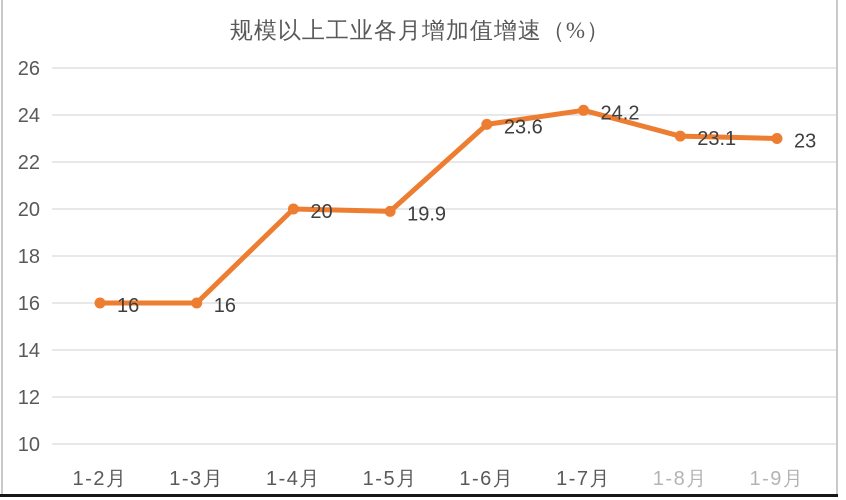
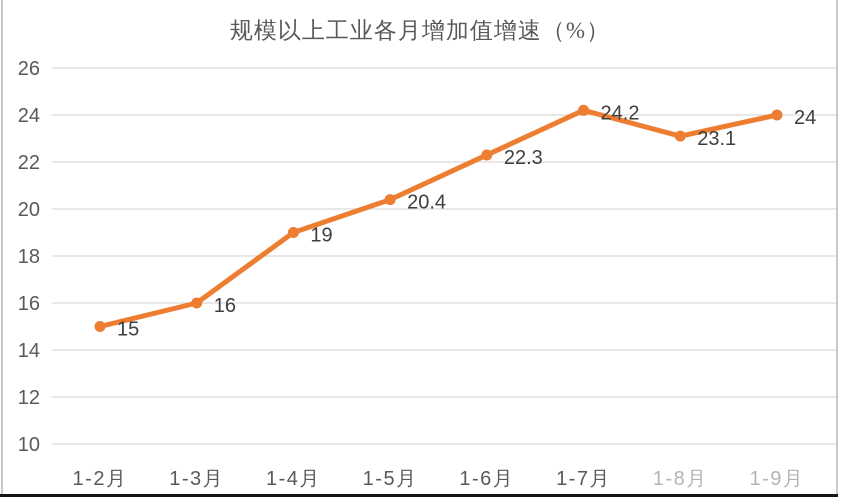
1-2月: 16 -> 15
1-4月: 20 -> 19
1-5月: 19.9 -> 20.4
1-6月: 23.6 -> 22.3
1-9月: 23 -> 24
